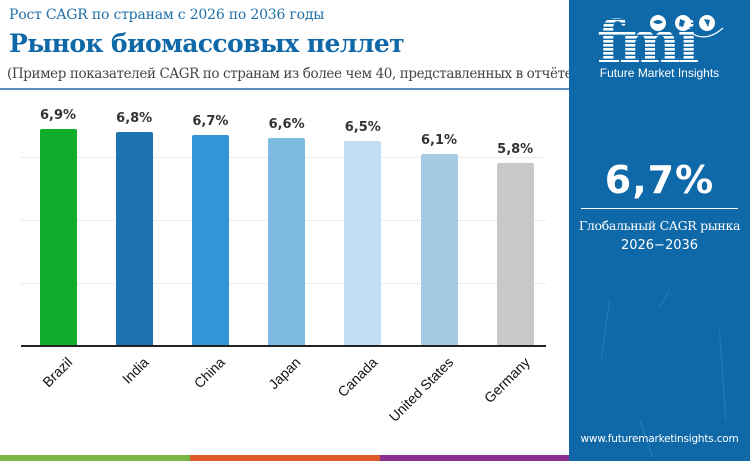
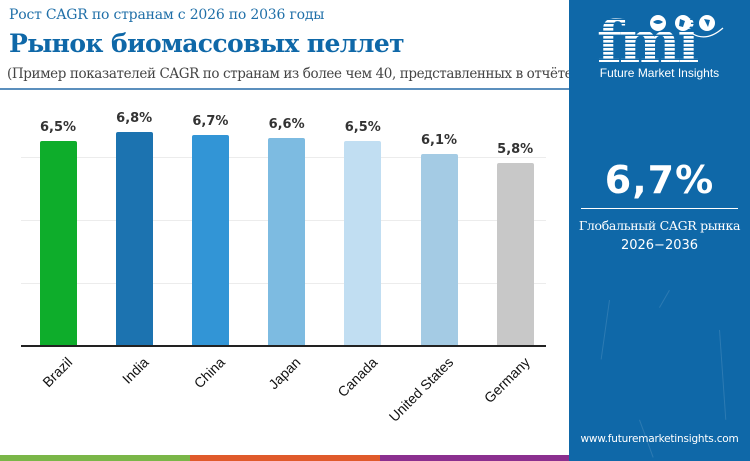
Brazil: 6,9% -> 6,5%
